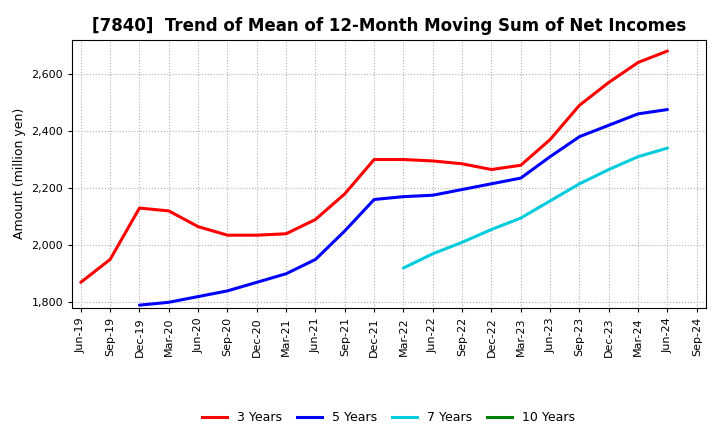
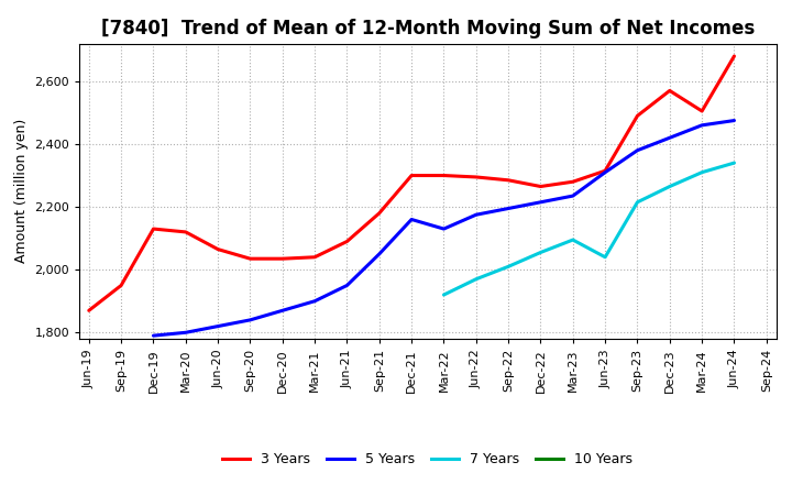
5 Years/Mar-22: 2,170 -> 2,130
3 Years/Jun-23: 2,370 -> 2,315
7 Years/Jun-23: 2,155 -> 2,040
3 Years/Mar-24: 2,640 -> 2,505
